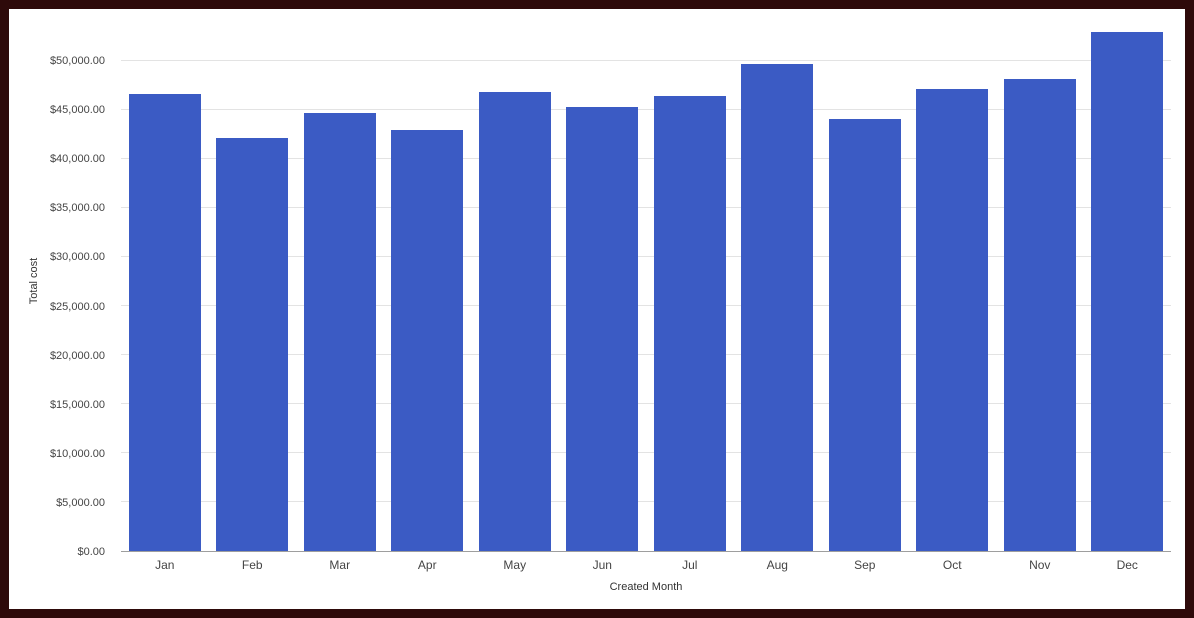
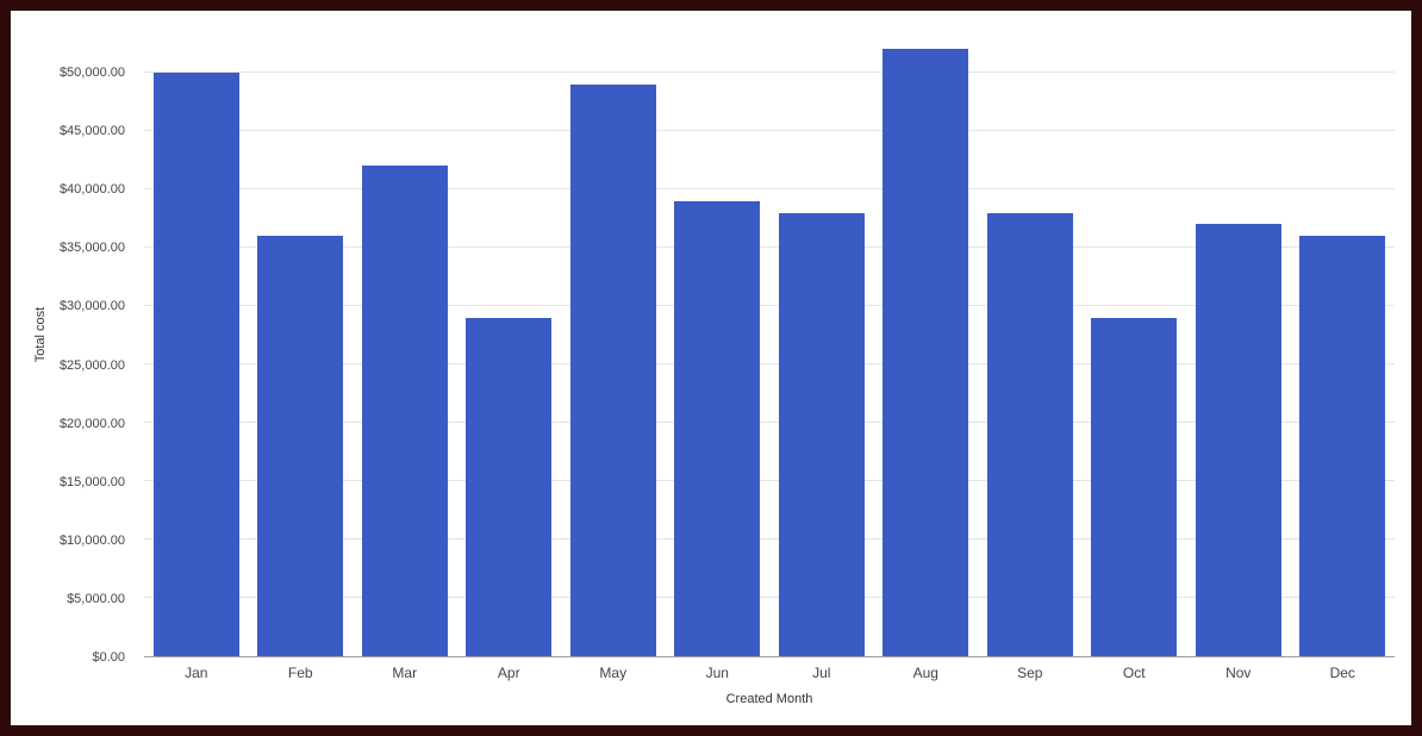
Jan: $47000 -> $50000
Feb: $42000 -> $36000
Mar: $45000 -> $42000
Apr: $43000 -> $29000
May: $47000 -> $49000
Jun: $45000 -> $39000
Jul: $46000 -> $38000
Aug: $50000 -> $52000
Sep: $44000 -> $38000
Oct: $47000 -> $29000
Nov: $48000 -> $37000
Dec: $53000 -> $36000
